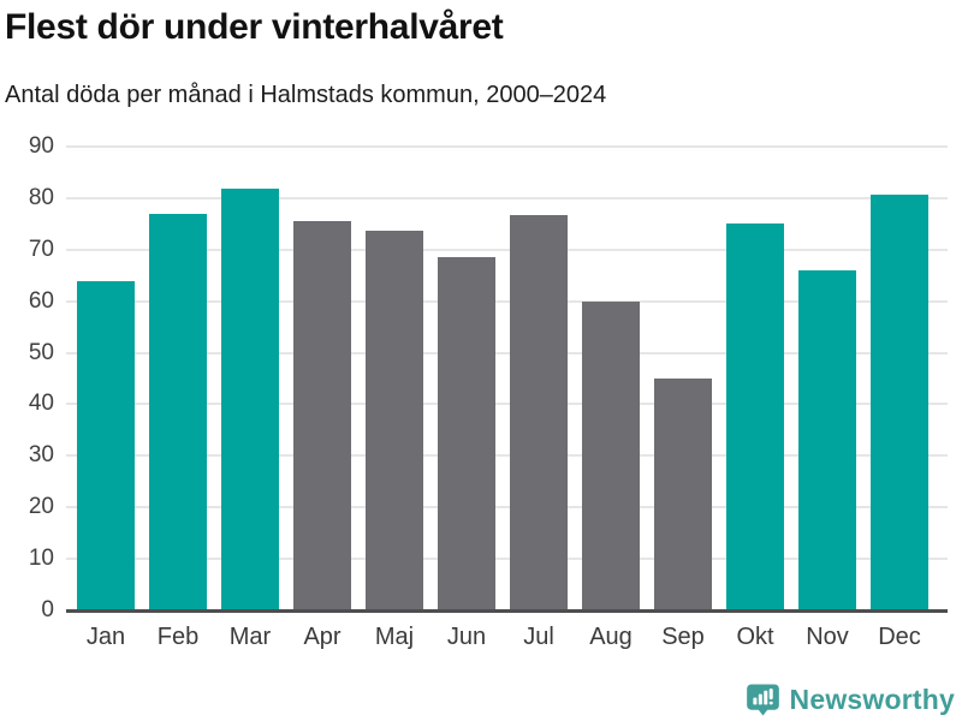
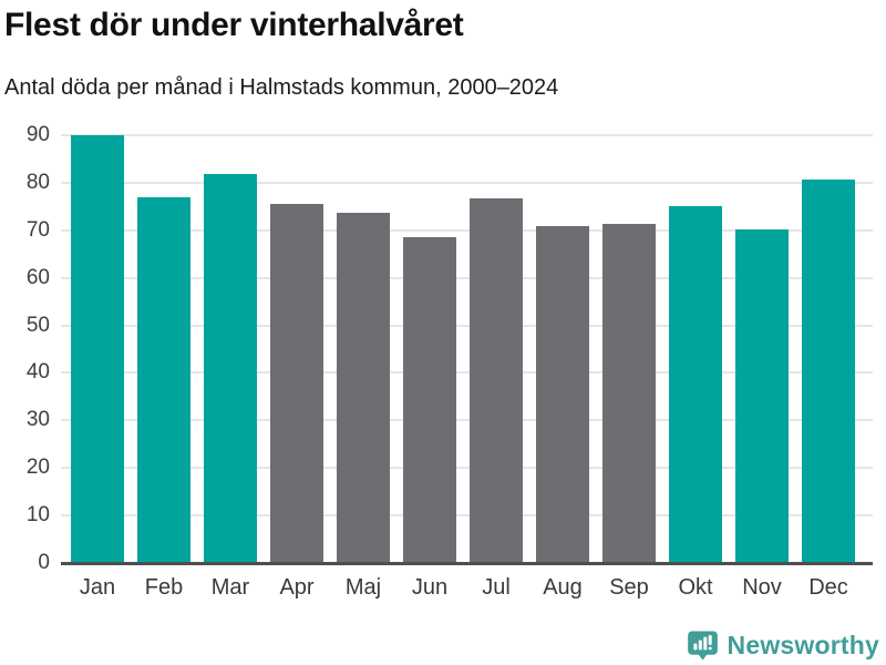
Jan: 64 -> 90
Aug: 60 -> 71
Sep: 45 -> 71
Nov: 66 -> 70
